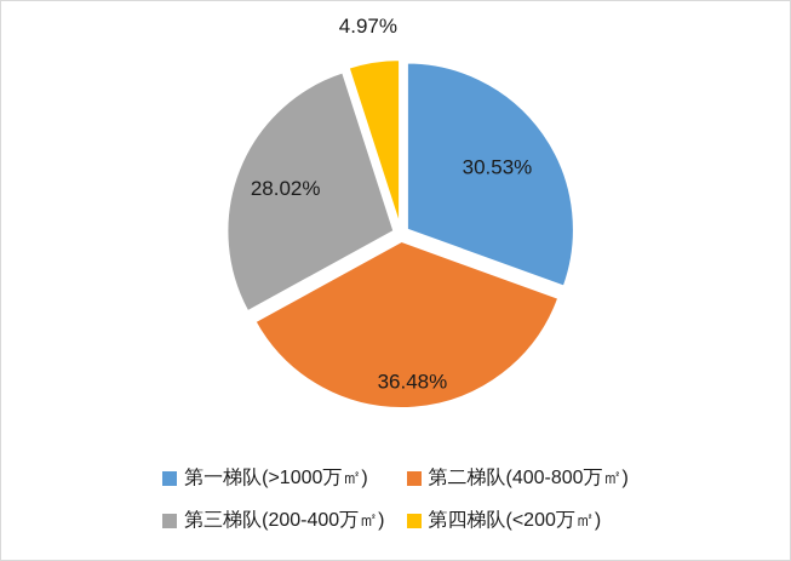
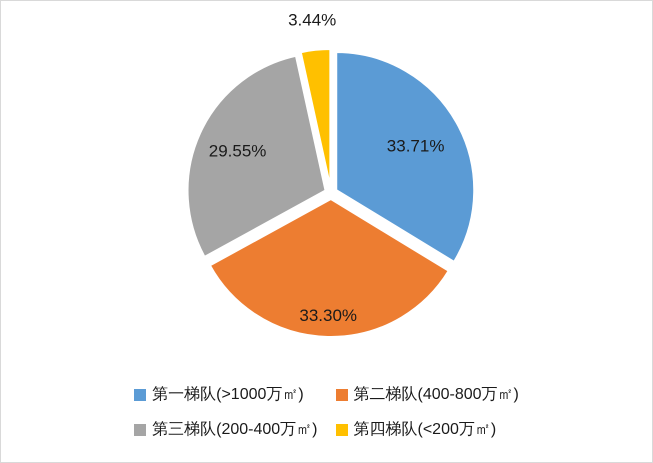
第一梯队(>1000万㎡): 30.53% -> 33.71%
第二梯队(400-800万㎡): 36.48% -> 33.30%
第三梯队(200-400万㎡): 28.02% -> 29.55%
第四梯队(<200万㎡): 4.97% -> 3.44%
